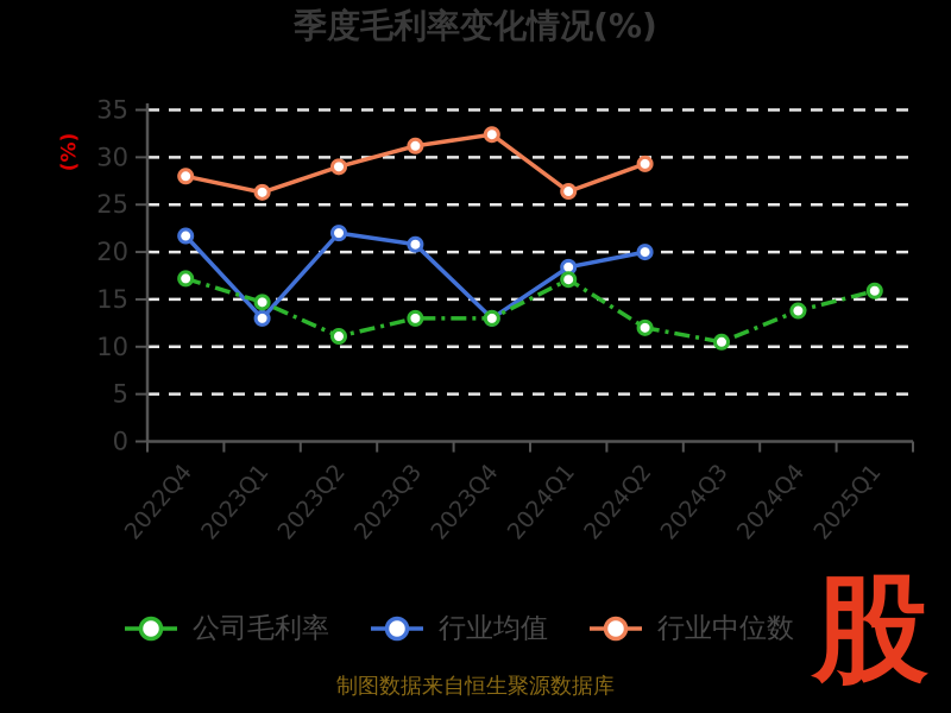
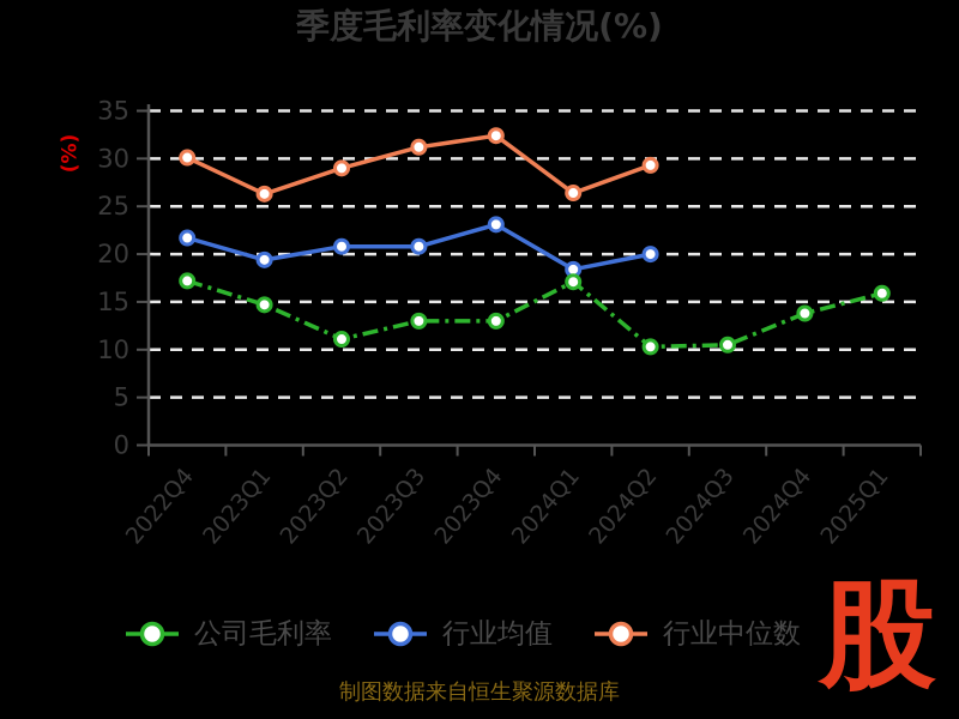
行业中位数/2022Q4: 28 -> 30
行业均值/2023Q1: 13 -> 19
行业均值/2023Q2: 22 -> 21
行业均值/2023Q4: 13 -> 23
公司毛利率/2024Q2: 12 -> 10
